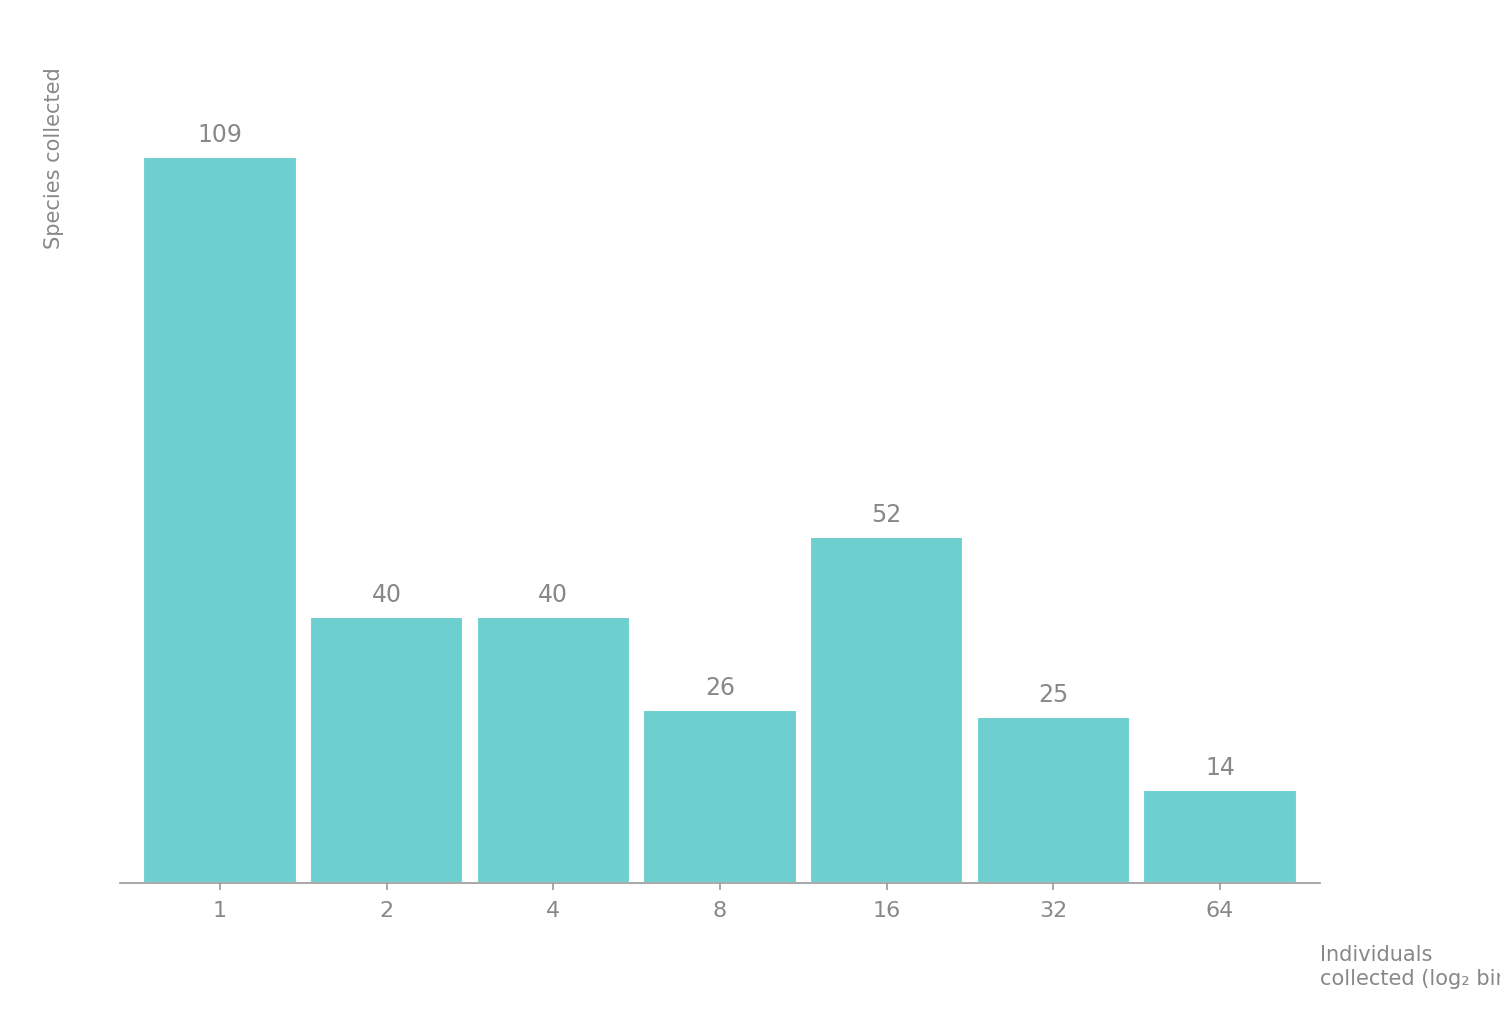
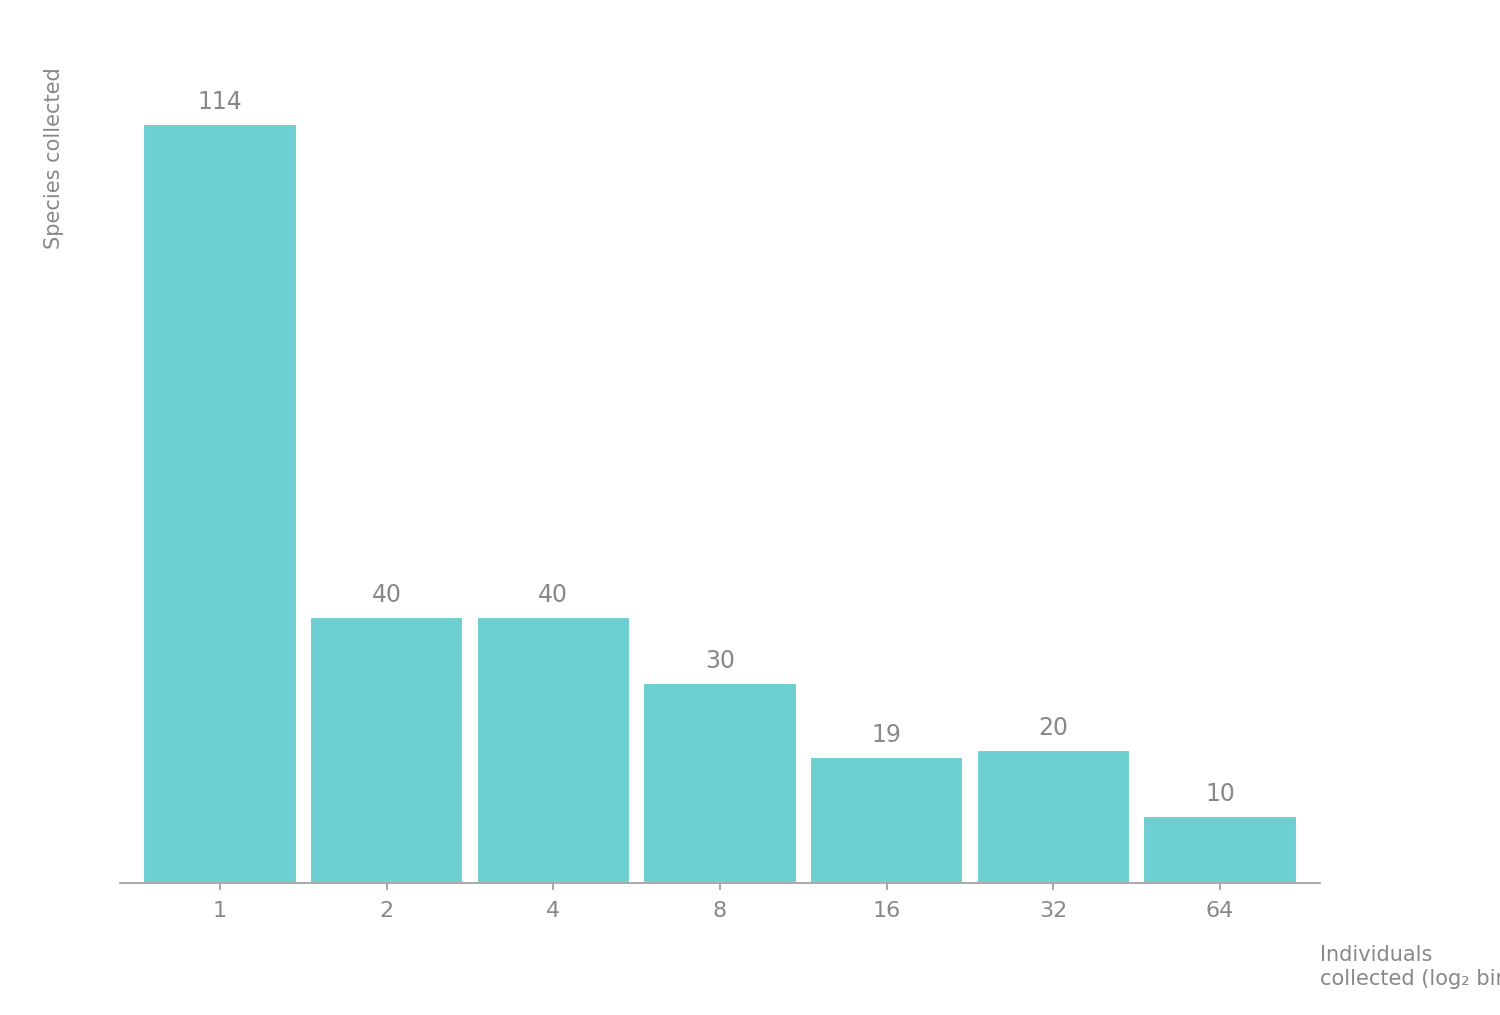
1: 109 -> 114
8: 26 -> 30
16: 52 -> 19
32: 25 -> 20
64: 14 -> 10
